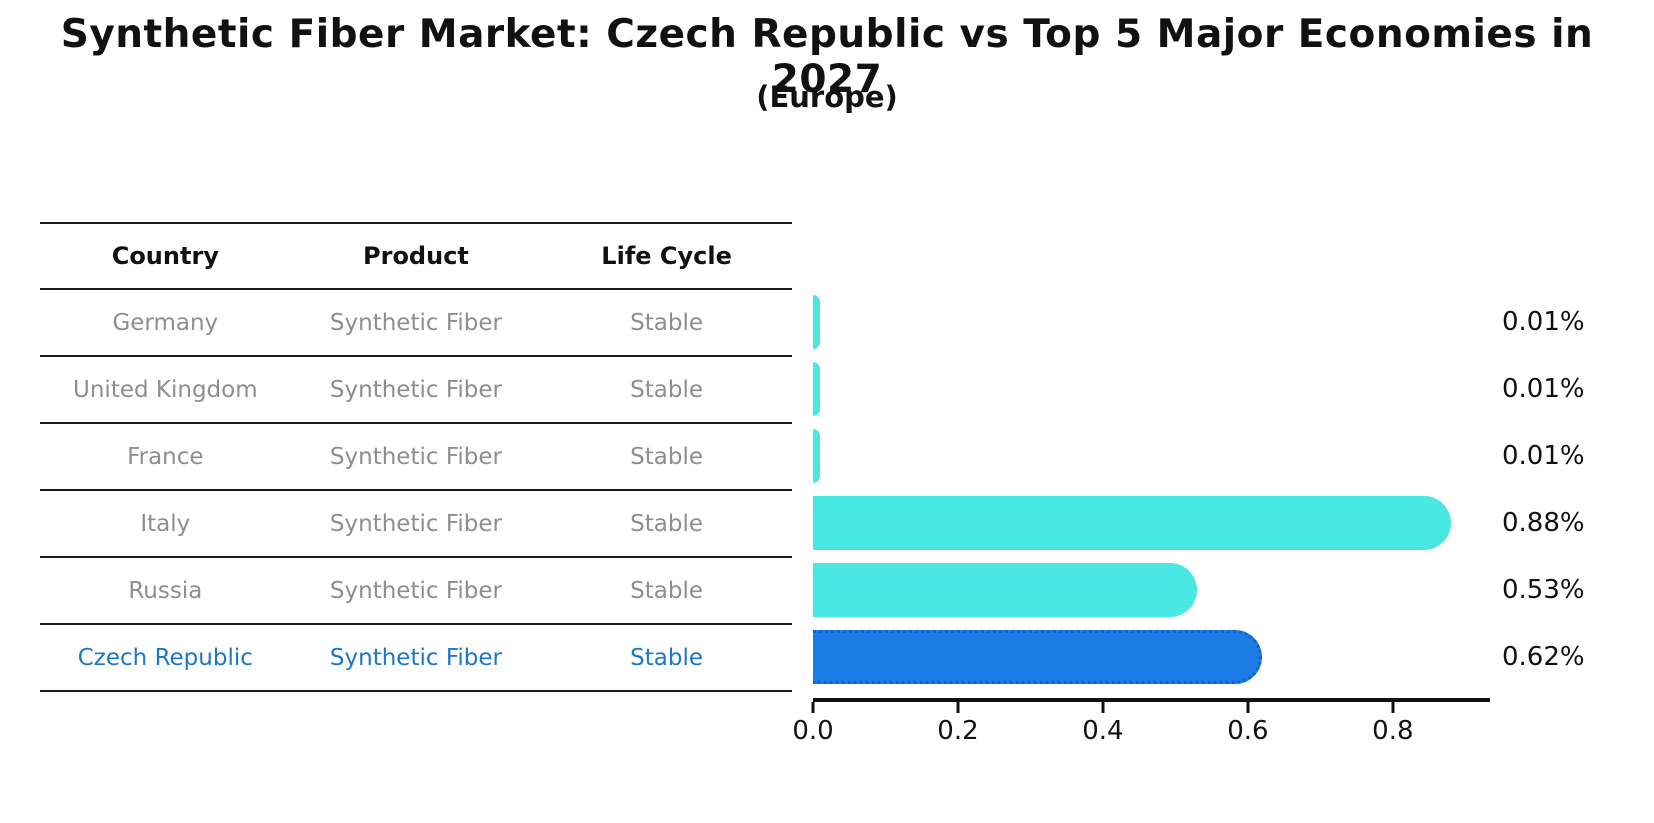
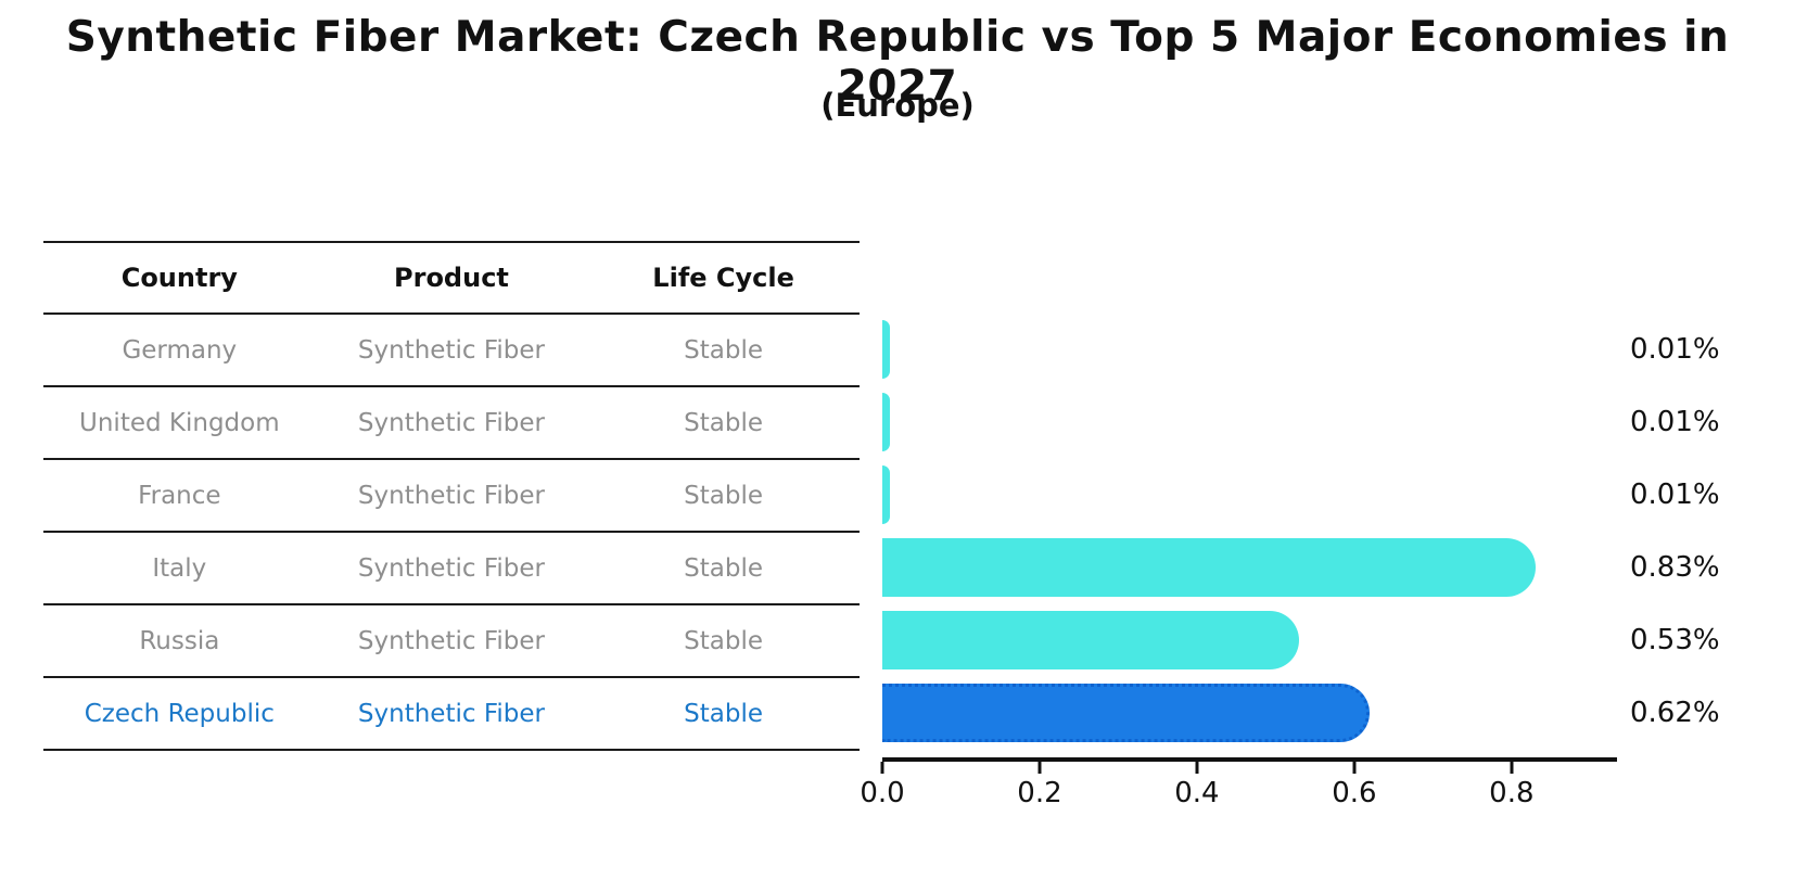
Italy: 0.88% -> 0.83%
